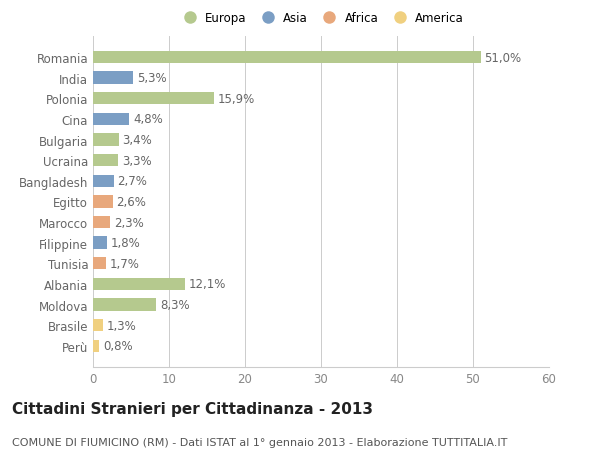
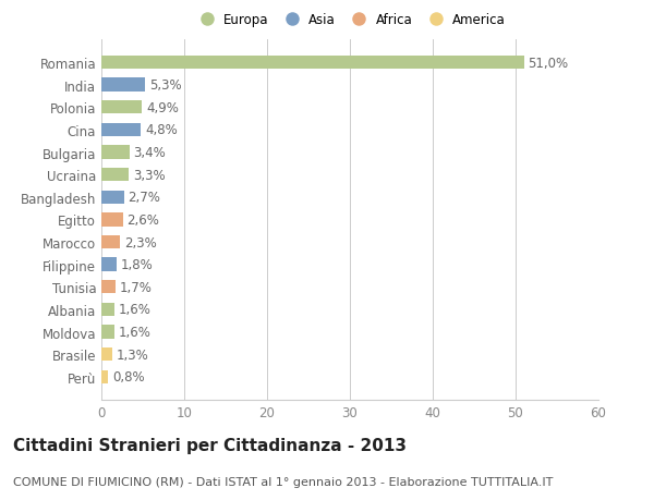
Polonia: 15,9% -> 4,9%
Albania: 12,1% -> 1,6%
Moldova: 8,3% -> 1,6%
